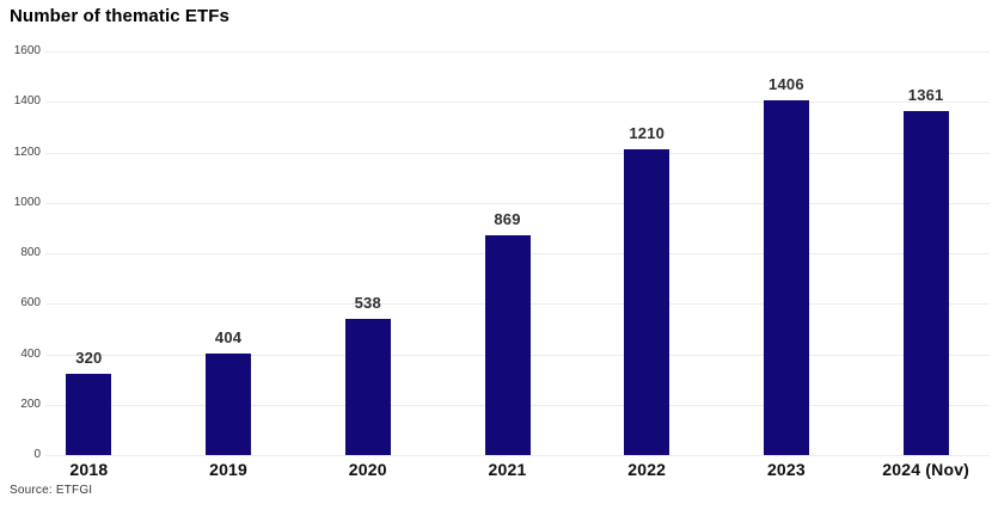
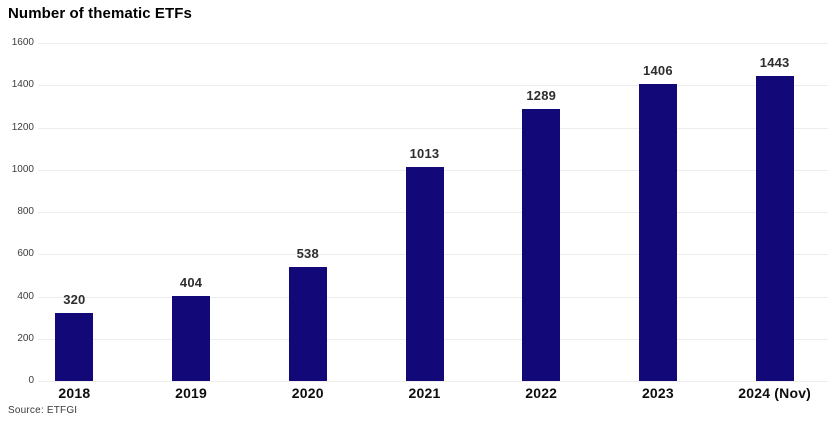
2021: 869 -> 1013
2022: 1210 -> 1289
2024 (Nov): 1361 -> 1443
